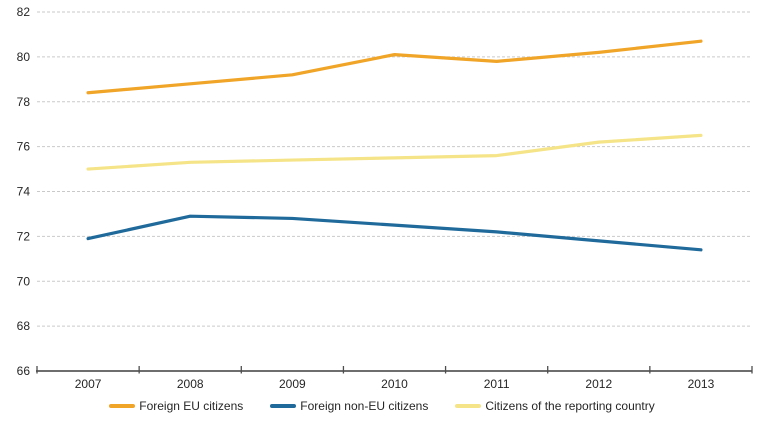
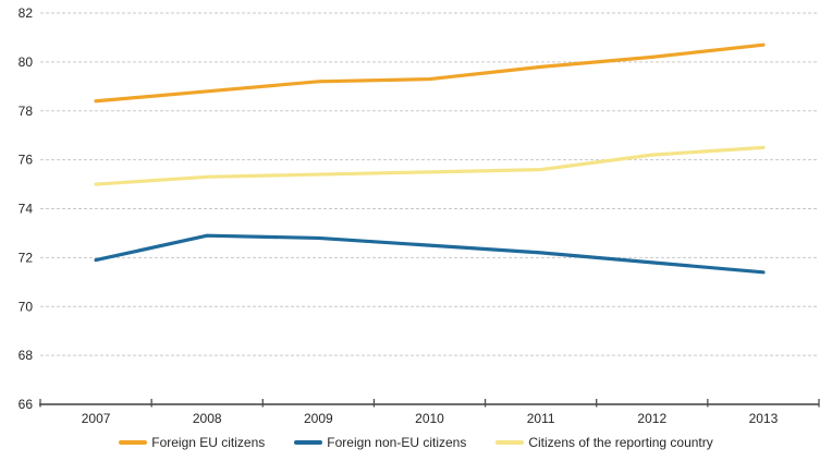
Foreign EU citizens/2010: 80.1 -> 79.3
